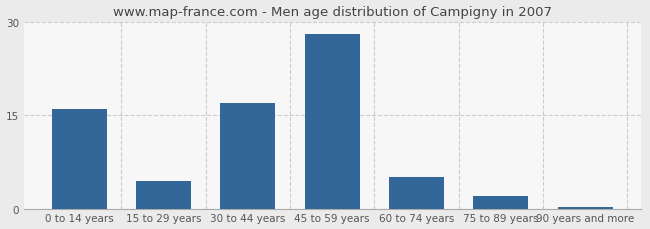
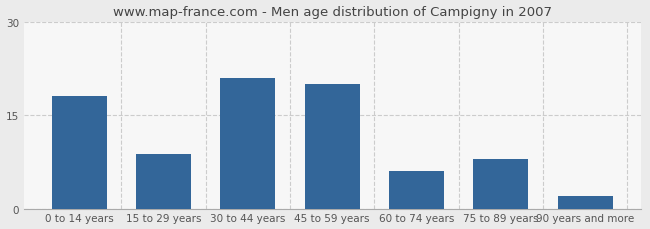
0 to 14 years: 16.0 -> 18.0
15 to 29 years: 4.5 -> 8.8
30 to 44 years: 17.0 -> 21.0
45 to 59 years: 28.0 -> 20.0
60 to 74 years: 5.0 -> 6.0
75 to 89 years: 2.0 -> 8.0
90 years and more: 0.3 -> 2.0
